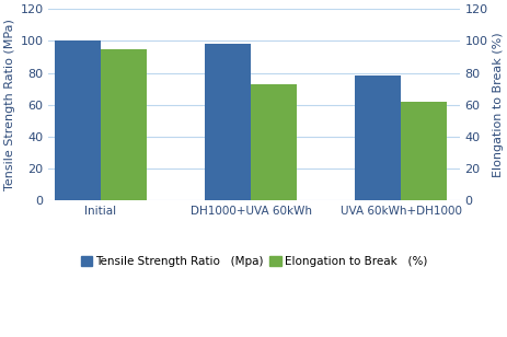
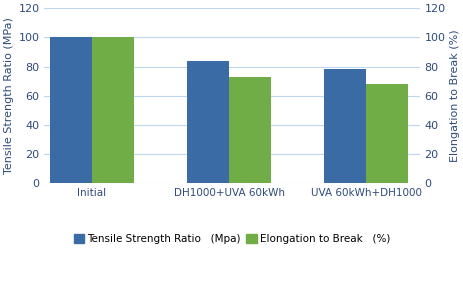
Elongation to Break (%)/Initial: 95 -> 100
Tensile Strength Ratio (Mpa)/DH1000+UVA 60kWh: 98 -> 84
Elongation to Break (%)/UVA 60kWh+DH1000: 62 -> 68
